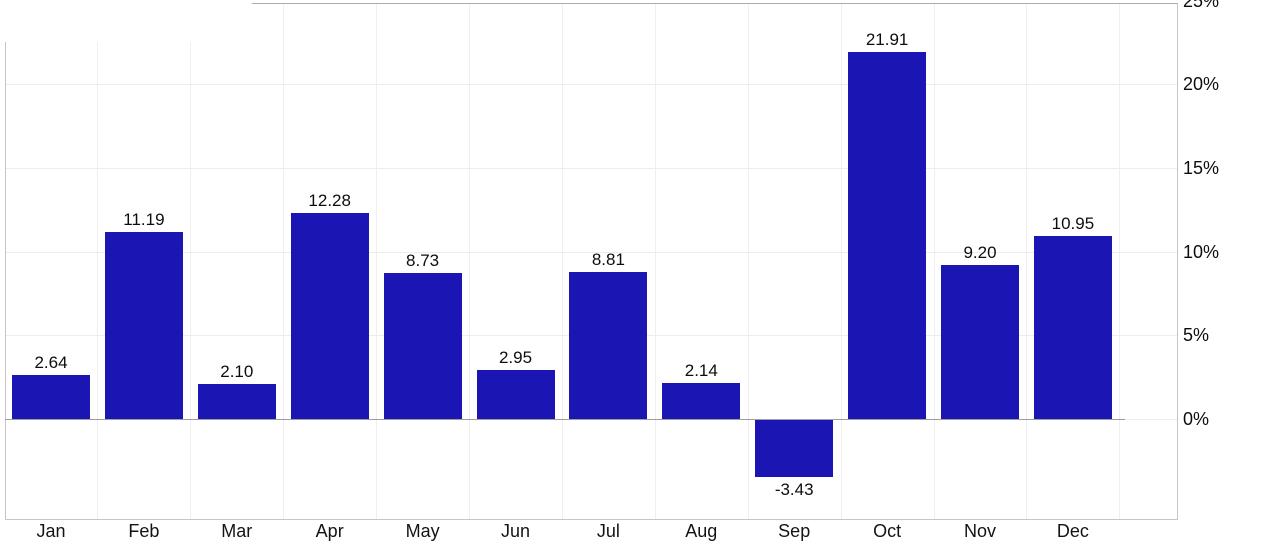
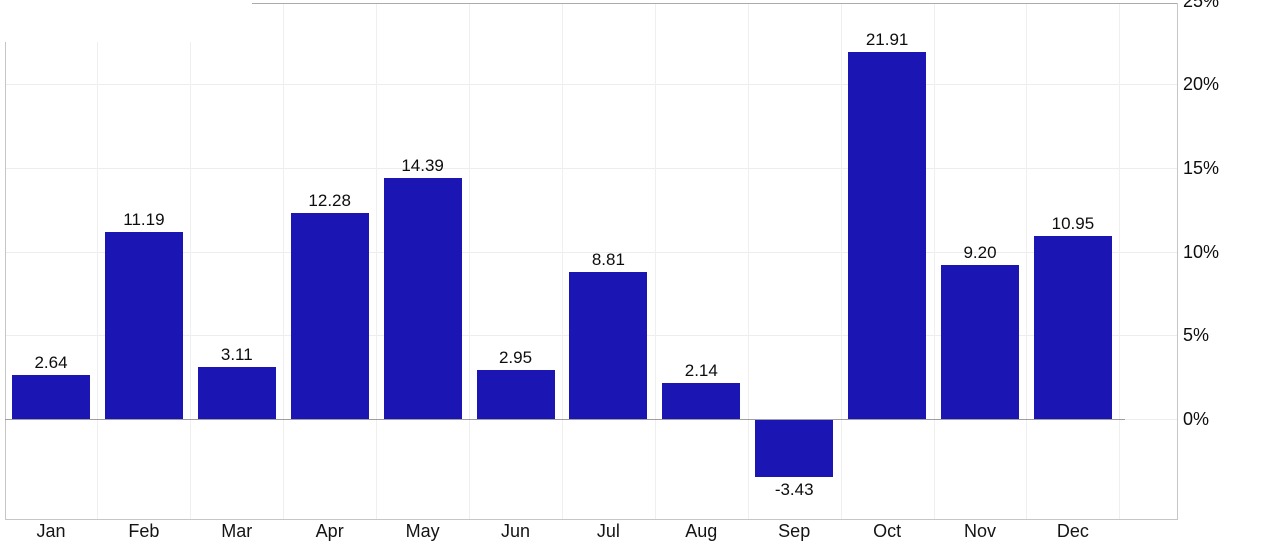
Mar: 2.10 -> 3.11
May: 8.73 -> 14.39
